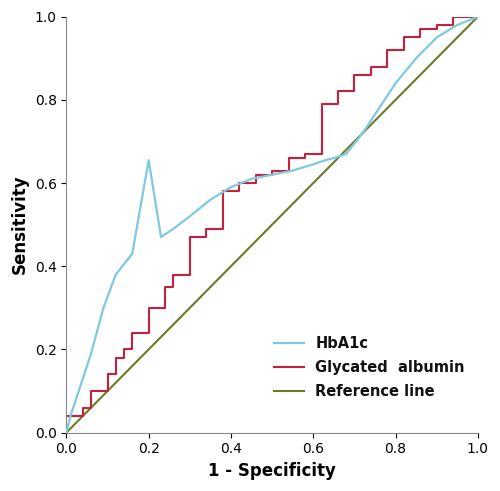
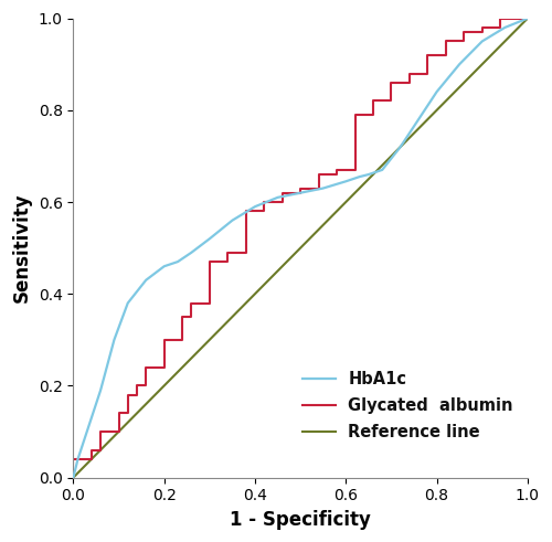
HbA1c/0.2: 0.655 -> 0.460
